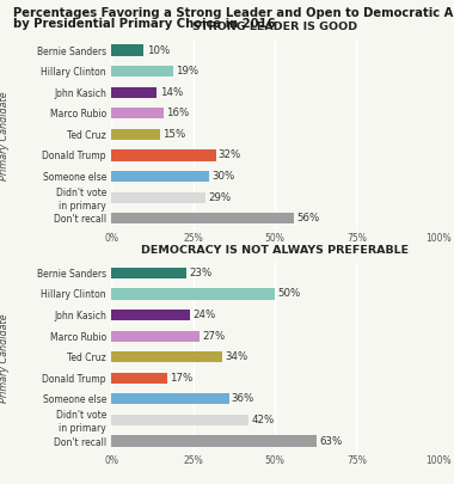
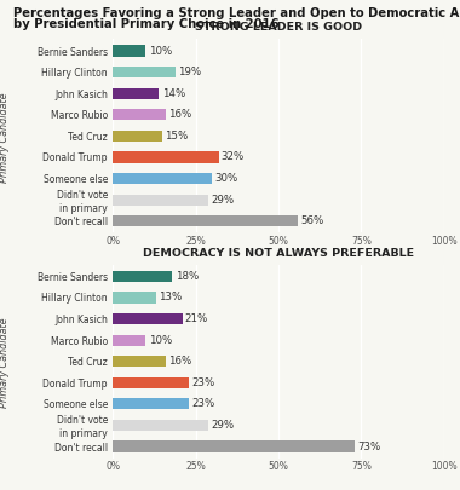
DEMOCRACY IS NOT ALWAYS PREFERABLE/Bernie Sanders: 23% -> 18%
DEMOCRACY IS NOT ALWAYS PREFERABLE/Hillary Clinton: 50% -> 13%
DEMOCRACY IS NOT ALWAYS PREFERABLE/John Kasich: 24% -> 21%
DEMOCRACY IS NOT ALWAYS PREFERABLE/Marco Rubio: 27% -> 10%
DEMOCRACY IS NOT ALWAYS PREFERABLE/Ted Cruz: 34% -> 16%
DEMOCRACY IS NOT ALWAYS PREFERABLE/Donald Trump: 17% -> 23%
DEMOCRACY IS NOT ALWAYS PREFERABLE/Someone else: 36% -> 23%
DEMOCRACY IS NOT ALWAYS PREFERABLE/Didn't vote in primary: 42% -> 29%
DEMOCRACY IS NOT ALWAYS PREFERABLE/Don't recall: 63% -> 73%
